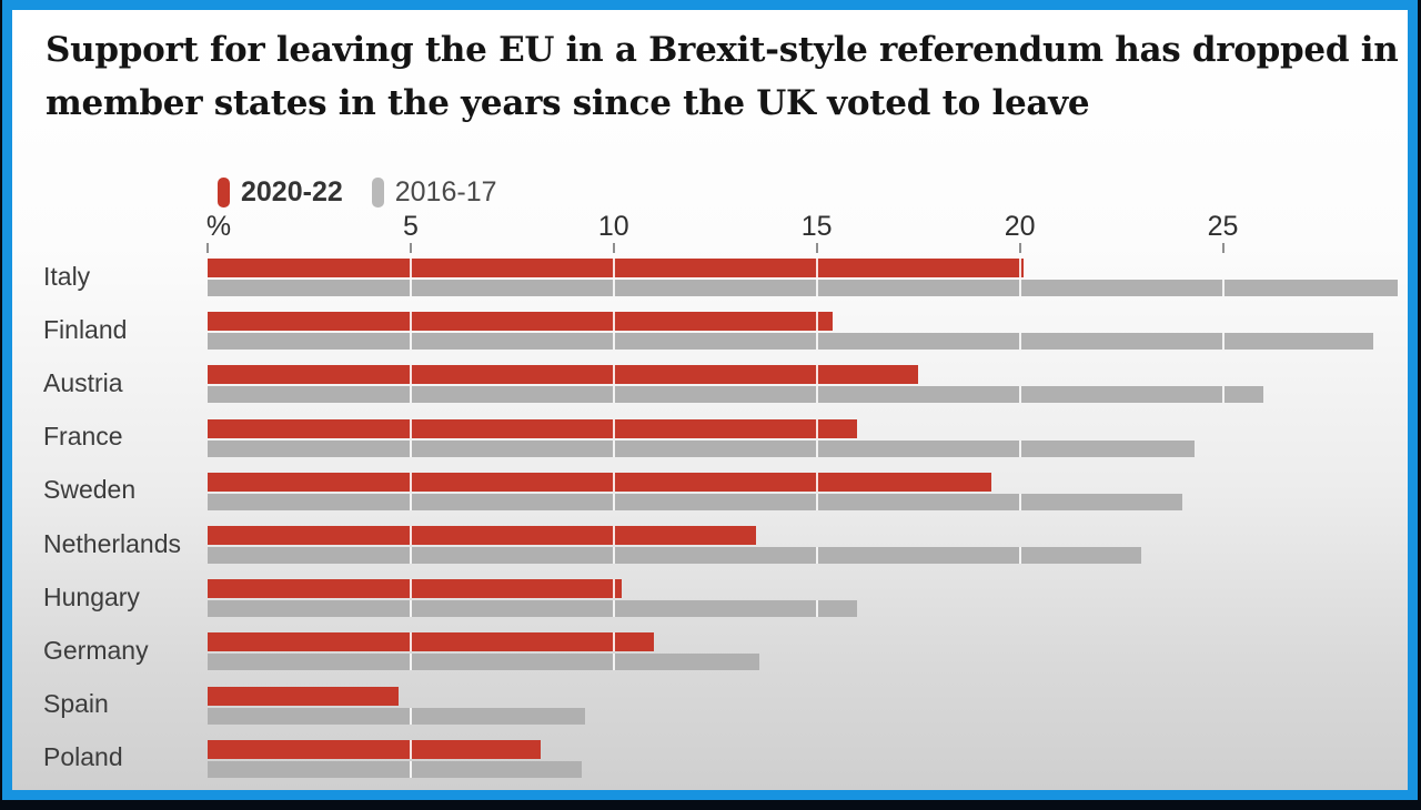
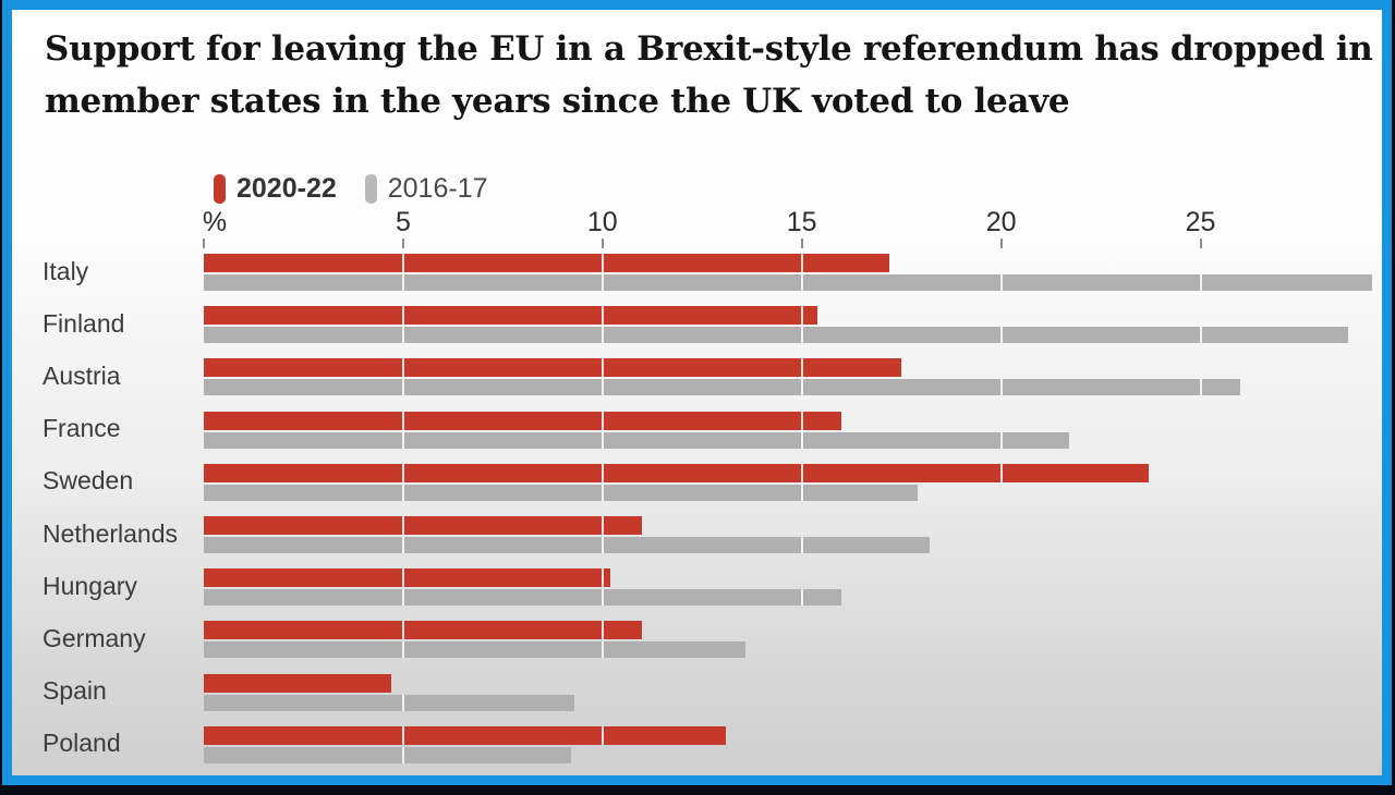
2020-22/Italy: 20.1 -> 17.2
2016-17/France: 24.3 -> 21.7
2020-22/Sweden: 19.3 -> 23.7
2016-17/Sweden: 24.0 -> 17.9
2020-22/Netherlands: 13.5 -> 11.0
2016-17/Netherlands: 23.0 -> 18.2
2020-22/Poland: 8.2 -> 13.1
